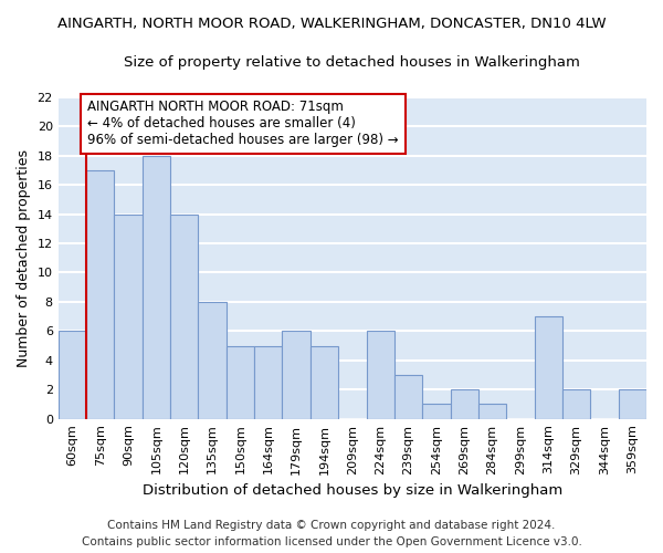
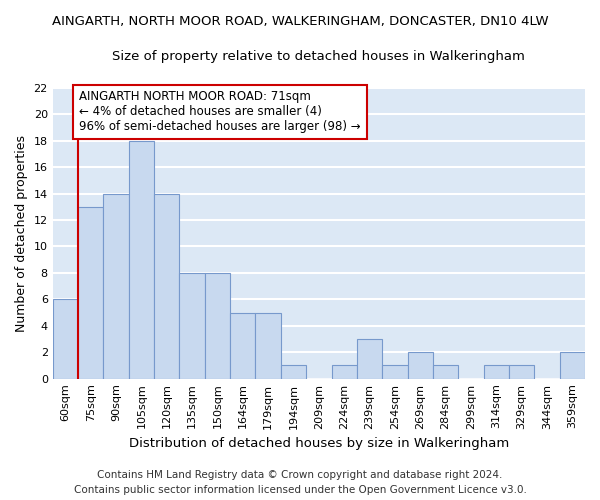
75sqm: 17 -> 13
150sqm: 5 -> 8
179sqm: 6 -> 5
194sqm: 5 -> 1
224sqm: 6 -> 1
314sqm: 7 -> 1
329sqm: 2 -> 1
